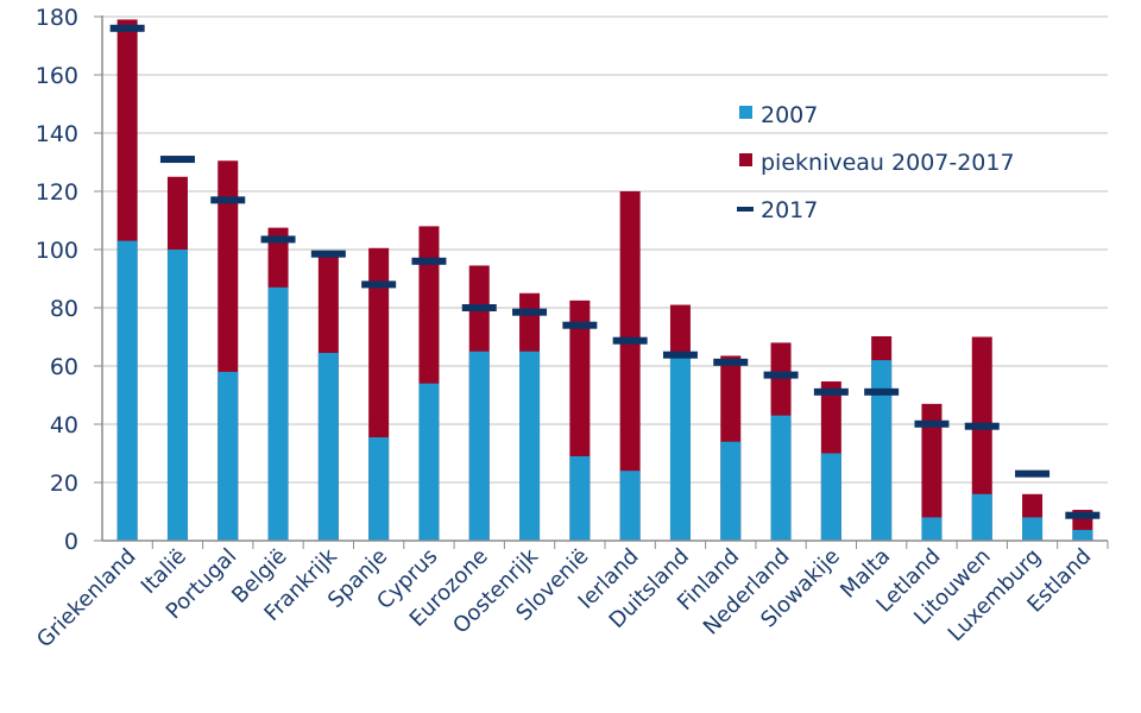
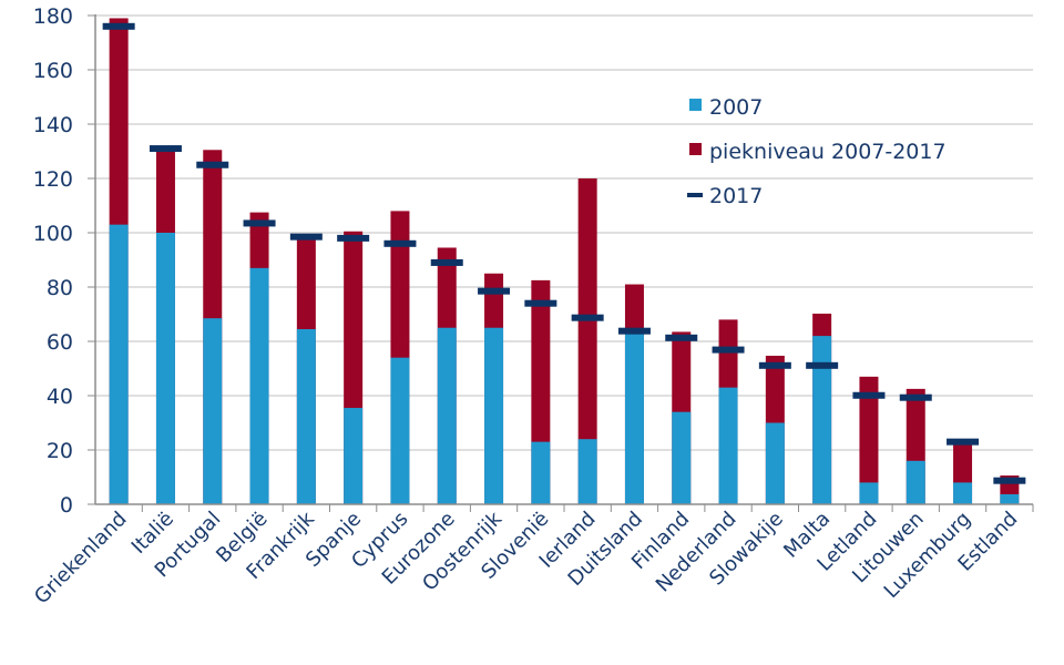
piekniveau 2007-2017/Italië: 125 -> 131
2007/Portugal: 58 -> 68
2017/Portugal: 117 -> 125
2017/Spanje: 88 -> 98
2017/Eurozone: 80 -> 89
2007/Slovenië: 29 -> 23
piekniveau 2007-2017/Litouwen: 70 -> 42
piekniveau 2007-2017/Luxemburg: 16 -> 23
